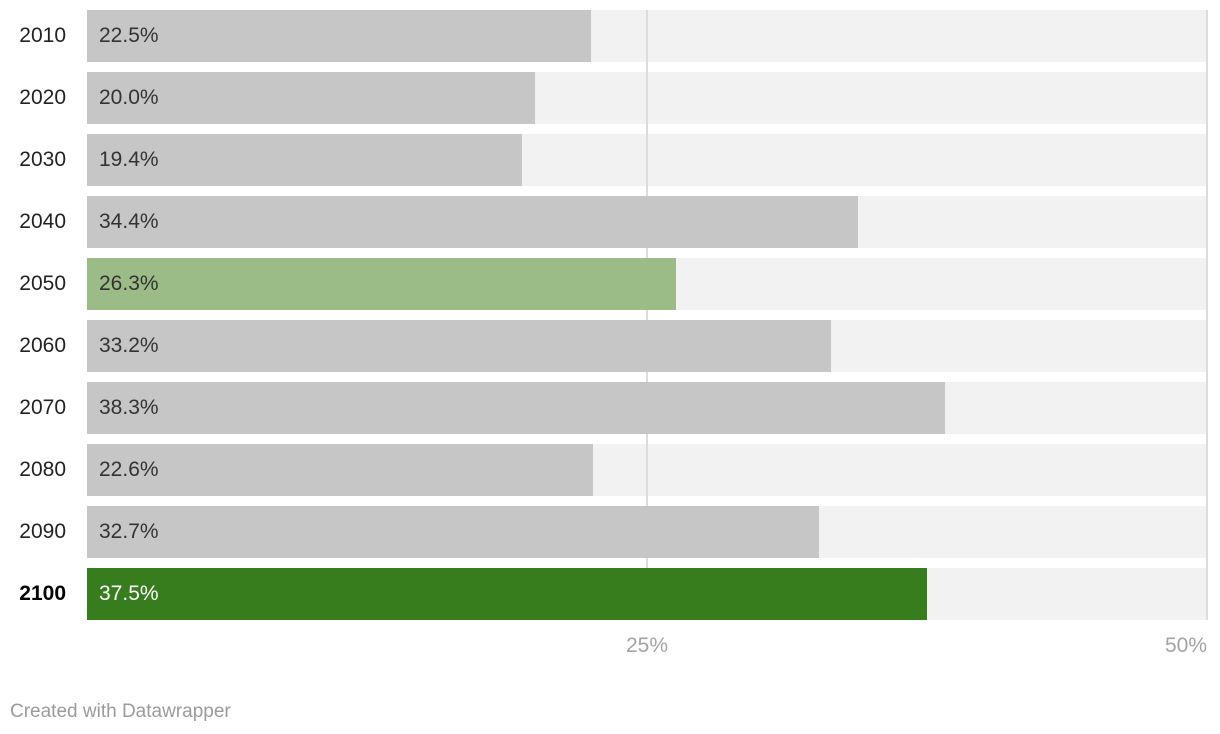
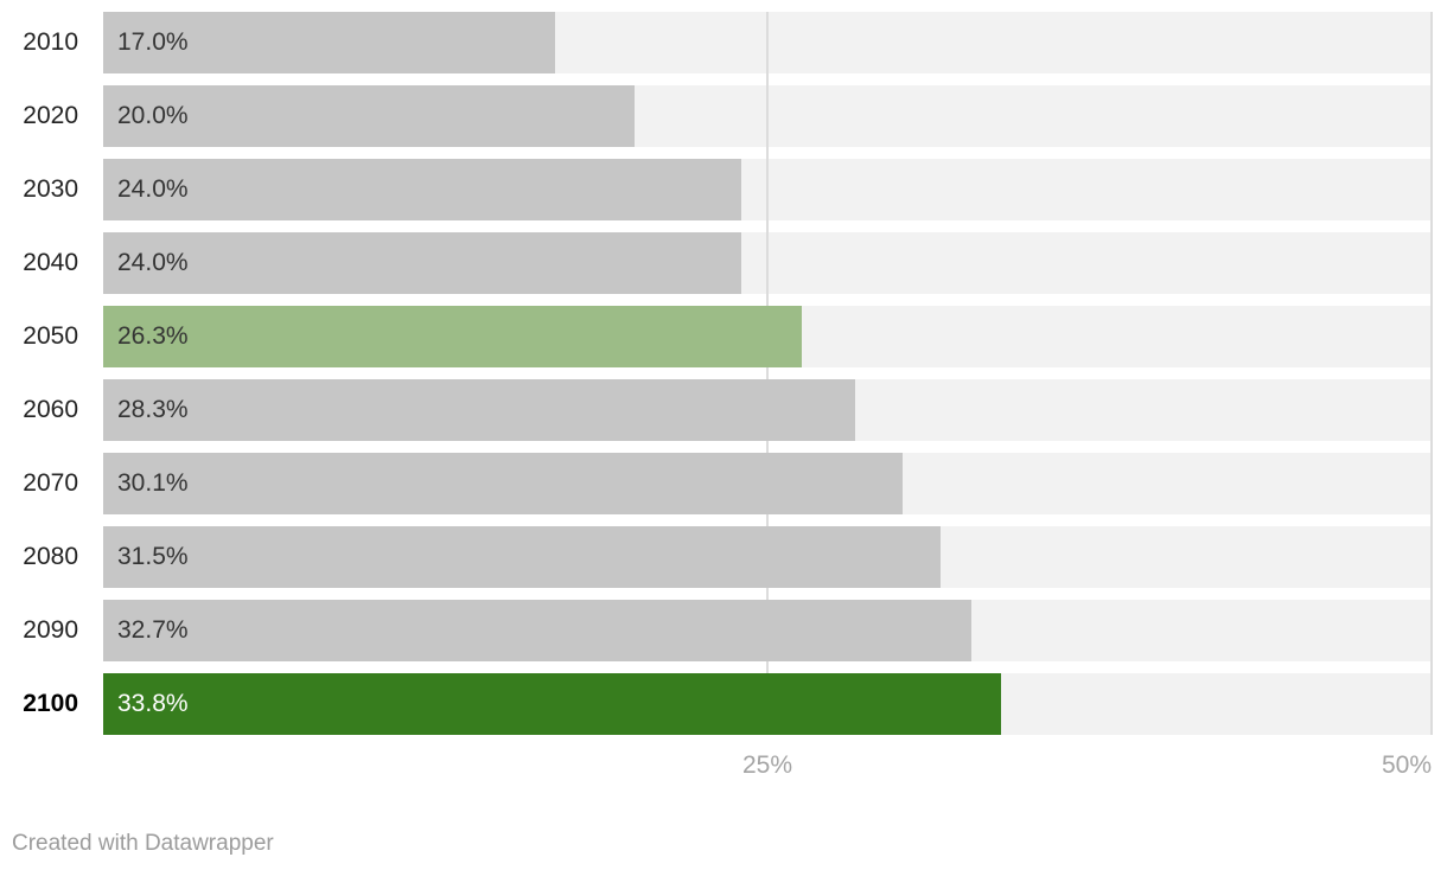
2010: 22.5% -> 17.0%
2030: 19.4% -> 24.0%
2040: 34.4% -> 24.0%
2060: 33.2% -> 28.3%
2070: 38.3% -> 30.1%
2080: 22.6% -> 31.5%
2100: 37.5% -> 33.8%
